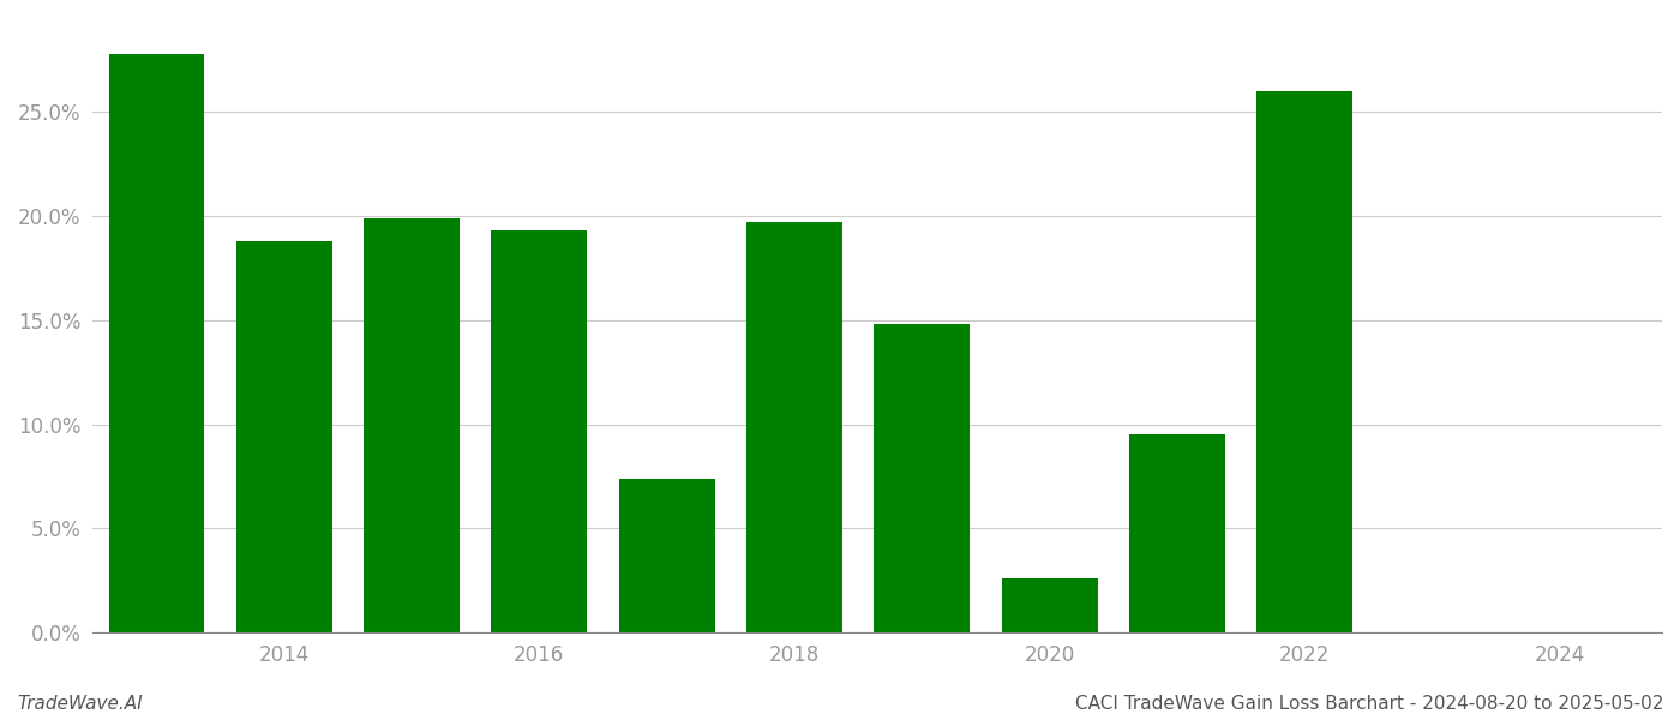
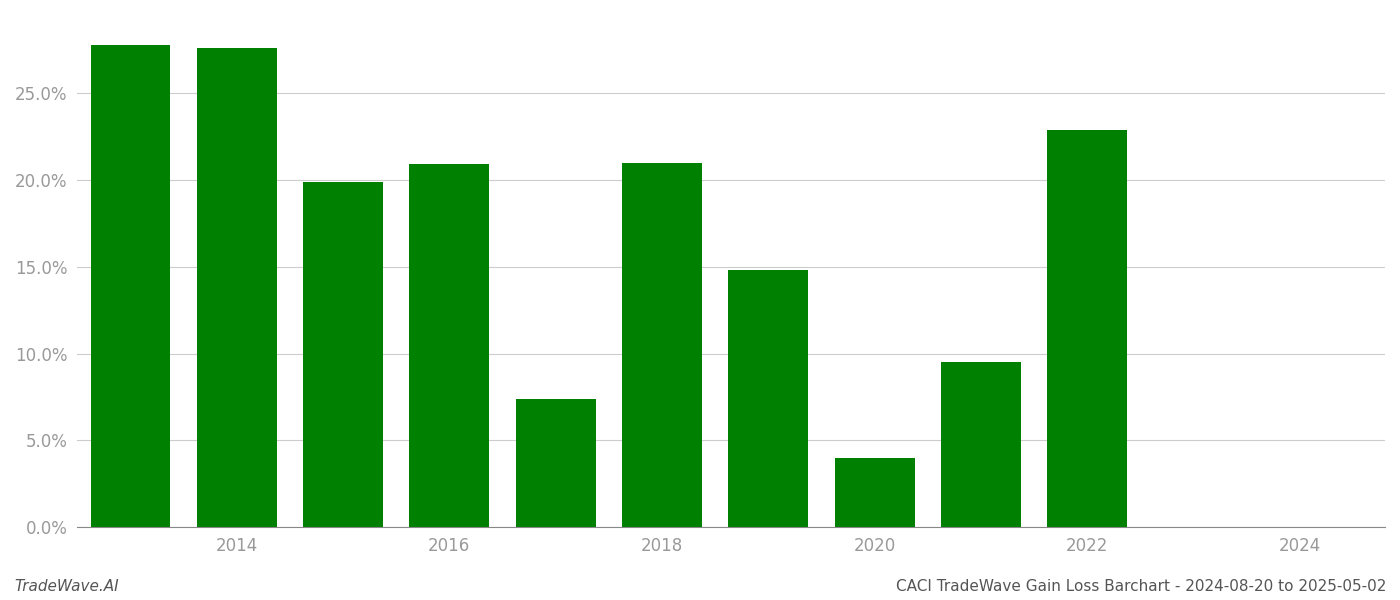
2014: 18.8% -> 27.6%
2016: 19.3% -> 20.9%
2018: 19.7% -> 21.0%
2020: 2.6% -> 4.0%
2022: 26.0% -> 22.9%
